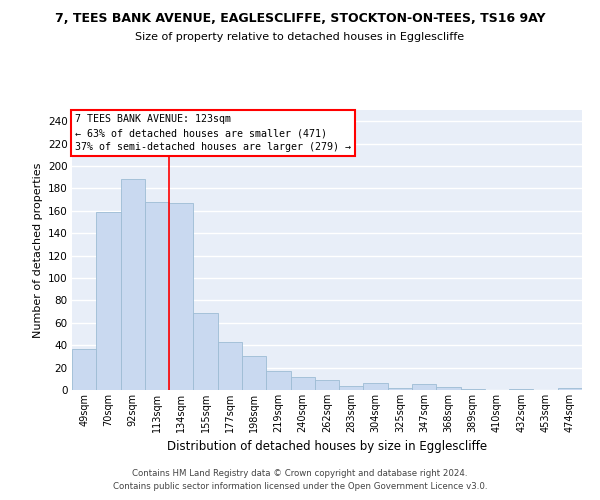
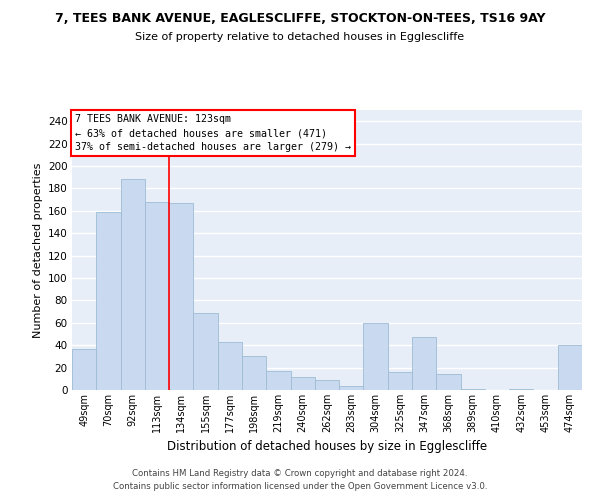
304sqm: 6 -> 60
325sqm: 2 -> 16
347sqm: 5 -> 47
368sqm: 3 -> 14
474sqm: 2 -> 40
